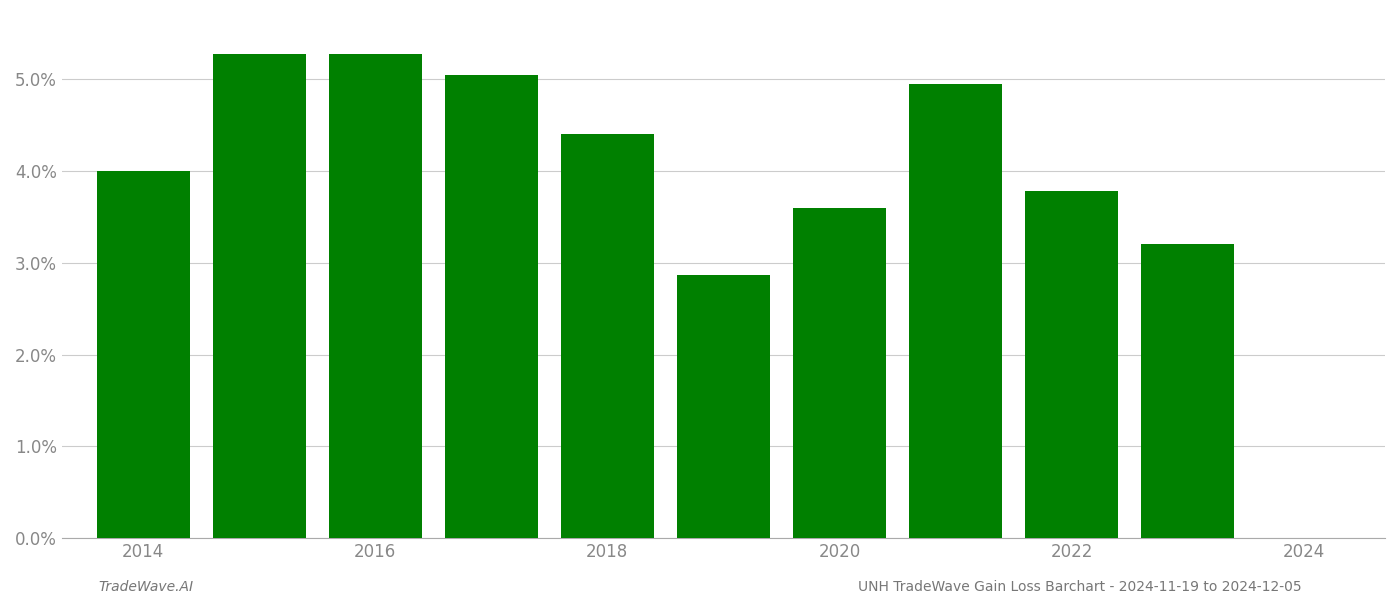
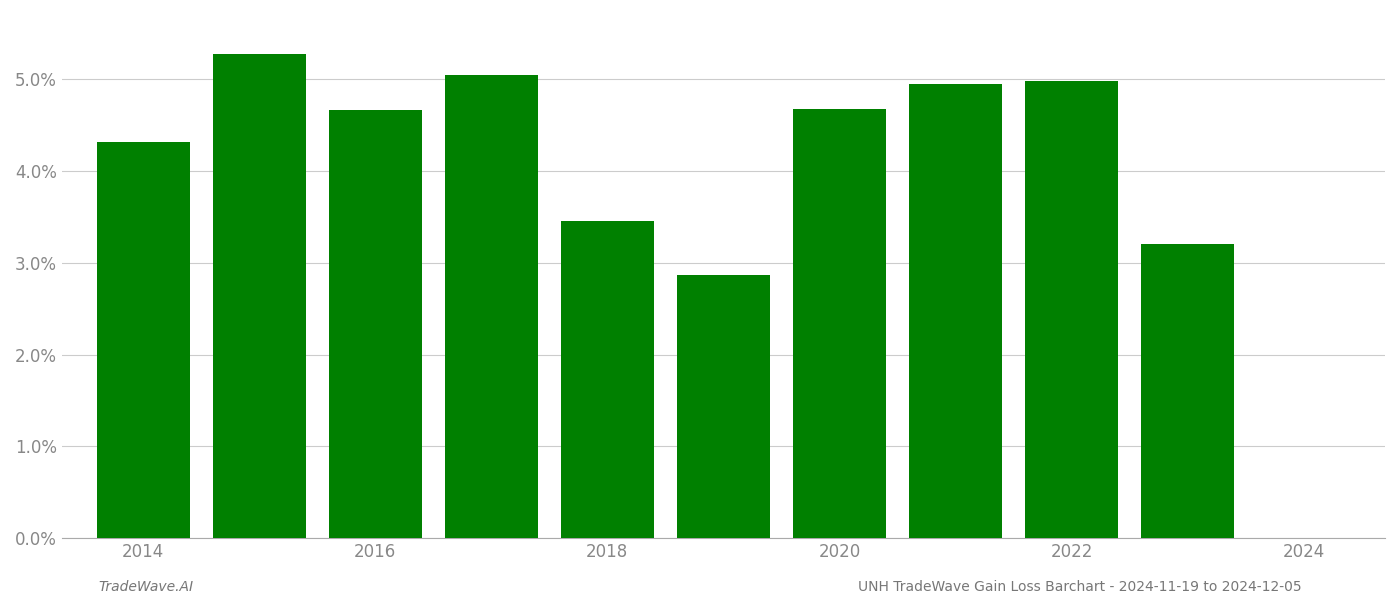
2014: 4.00% -> 4.32%
2016: 5.27% -> 4.66%
2018: 4.40% -> 3.46%
2020: 3.60% -> 4.68%
2022: 3.78% -> 4.98%
